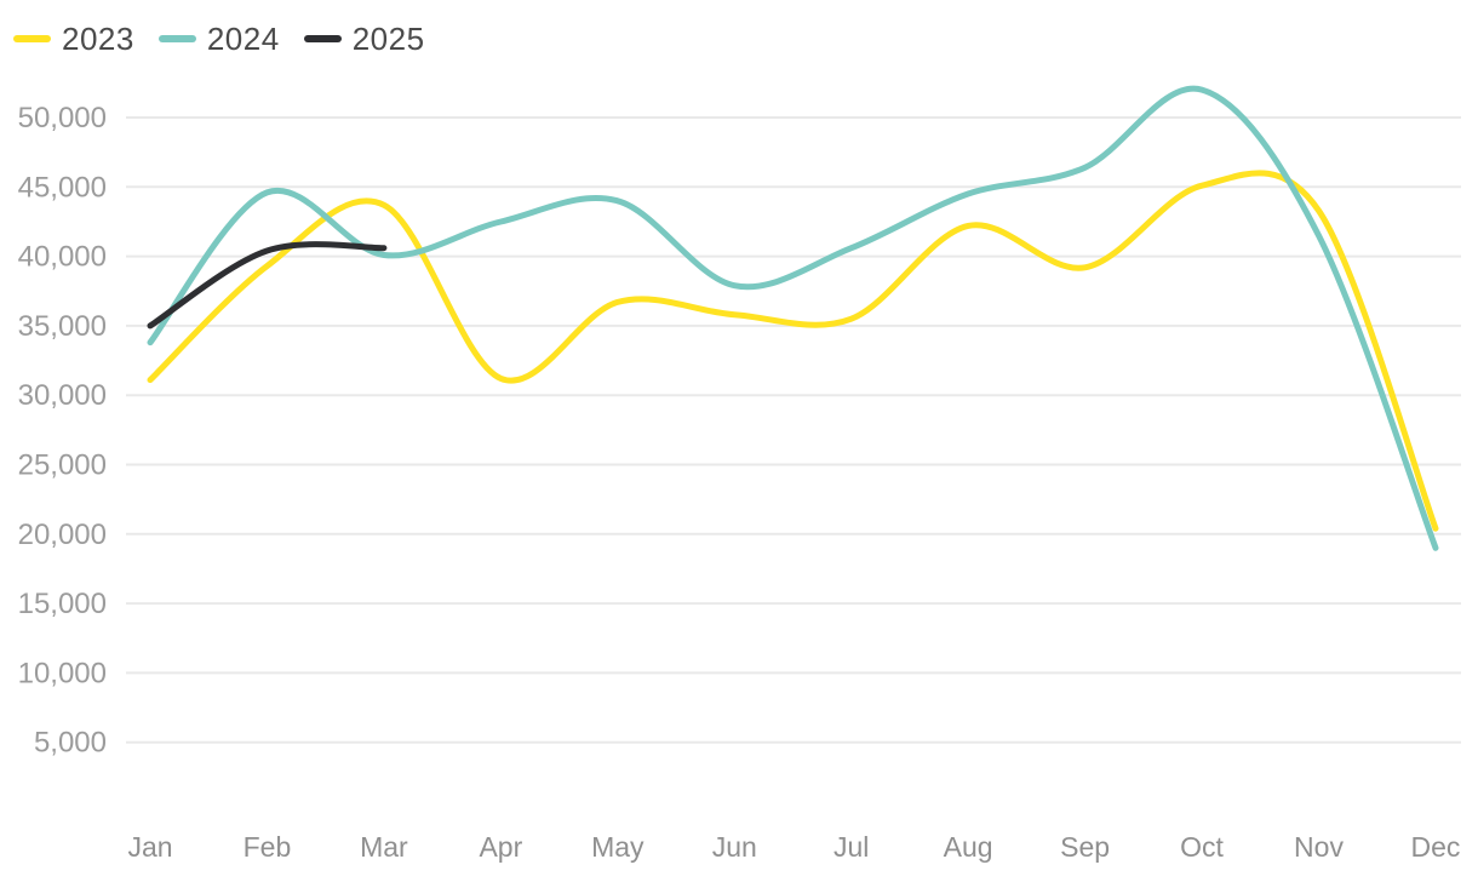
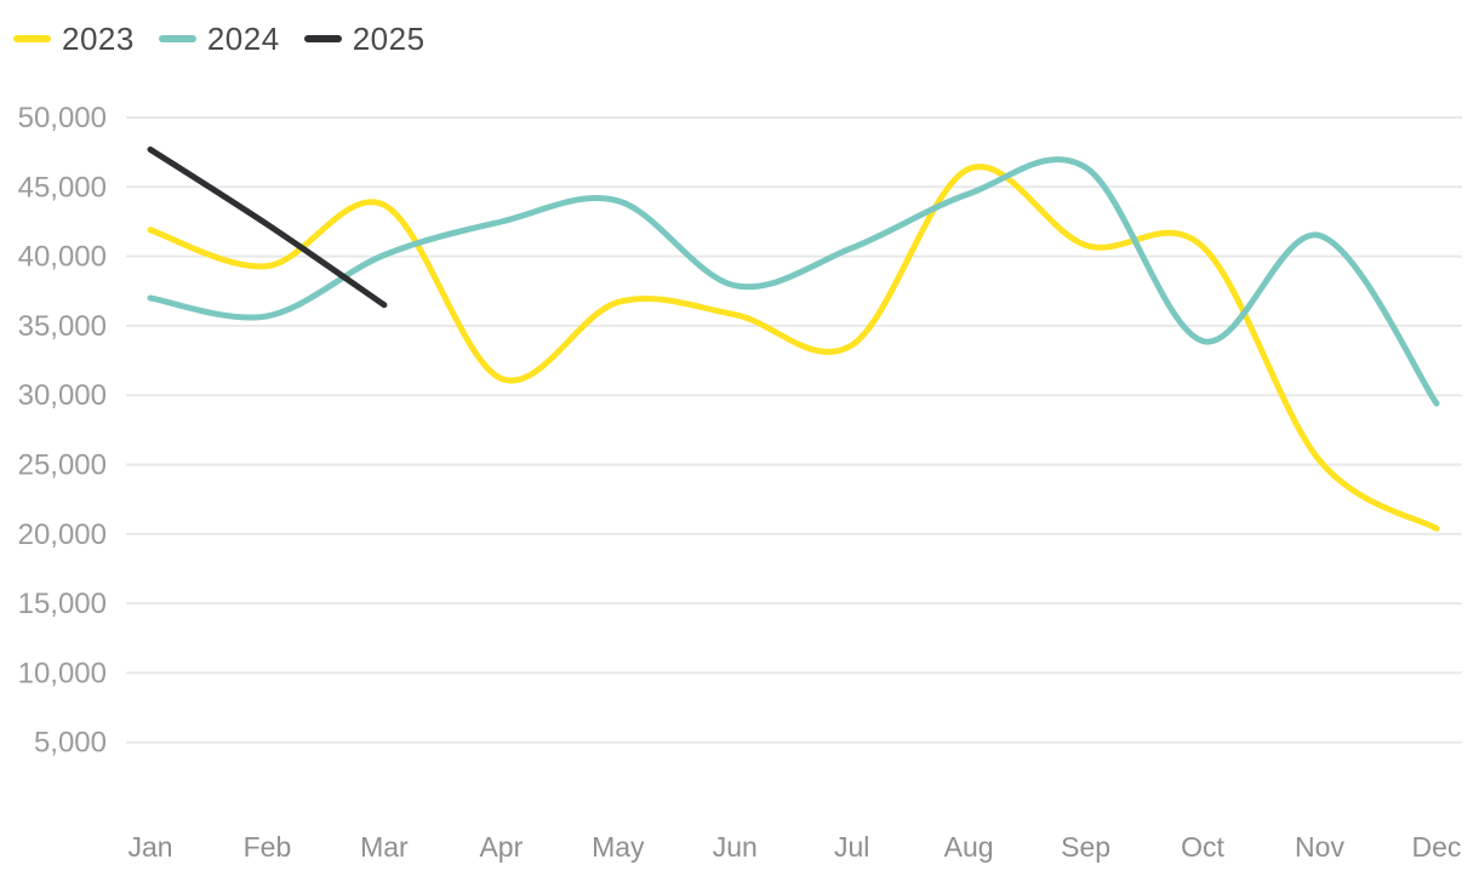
2023/Jan: 31100 -> 41900
2024/Jan: 33800 -> 37000
2025/Jan: 35000 -> 47700
2024/Feb: 44600 -> 35700
2025/Feb: 40400 -> 42300
2025/Mar: 40600 -> 36500
2023/Jul: 35500 -> 33600
2023/Aug: 42200 -> 46300
2023/Sep: 39200 -> 40800
2023/Oct: 45100 -> 40700
2024/Oct: 52000 -> 33900
2023/Nov: 43300 -> 25300
2024/Dec: 19000 -> 29400
